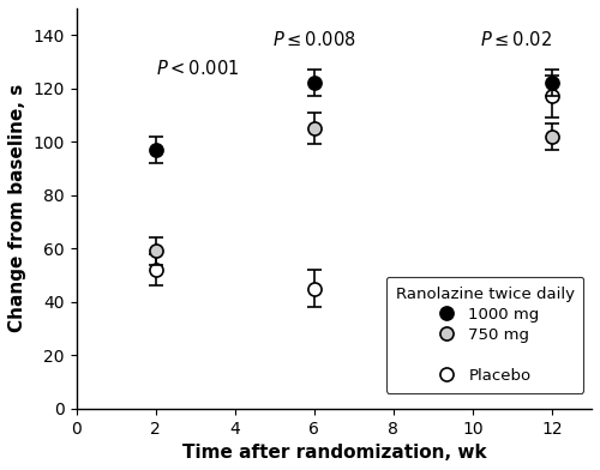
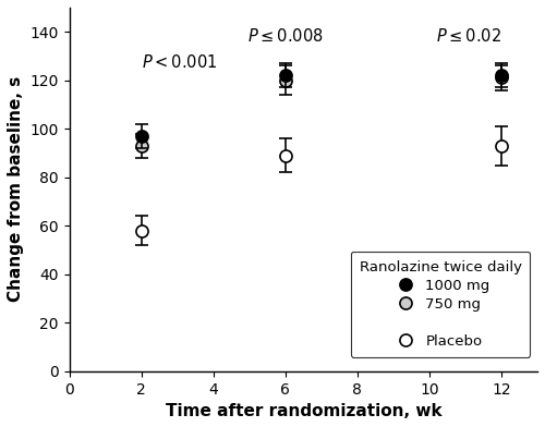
750 mg/2: 59 -> 93
Placebo/2: 52 -> 58
750 mg/6: 105 -> 120
Placebo/6: 45 -> 89
750 mg/12: 102 -> 121
Placebo/12: 117 -> 93
